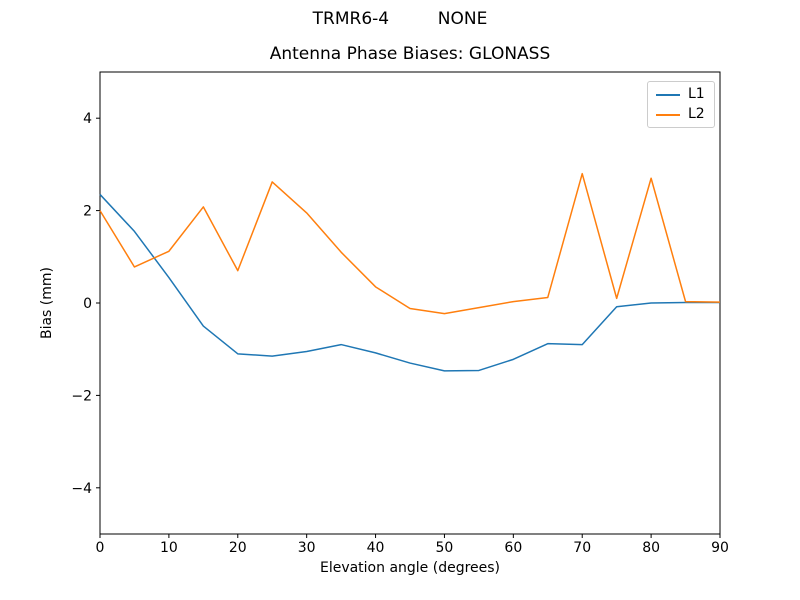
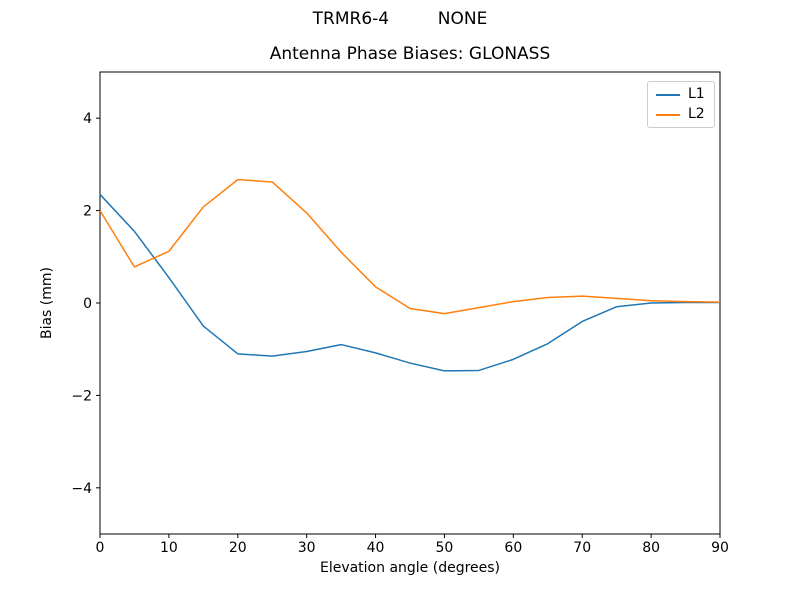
L2/20: 0.7 -> 2.7
L1/70: -0.9 -> -0.4
L2/70: 2.8 -> 0.1
L2/80: 2.7 -> 0.1
